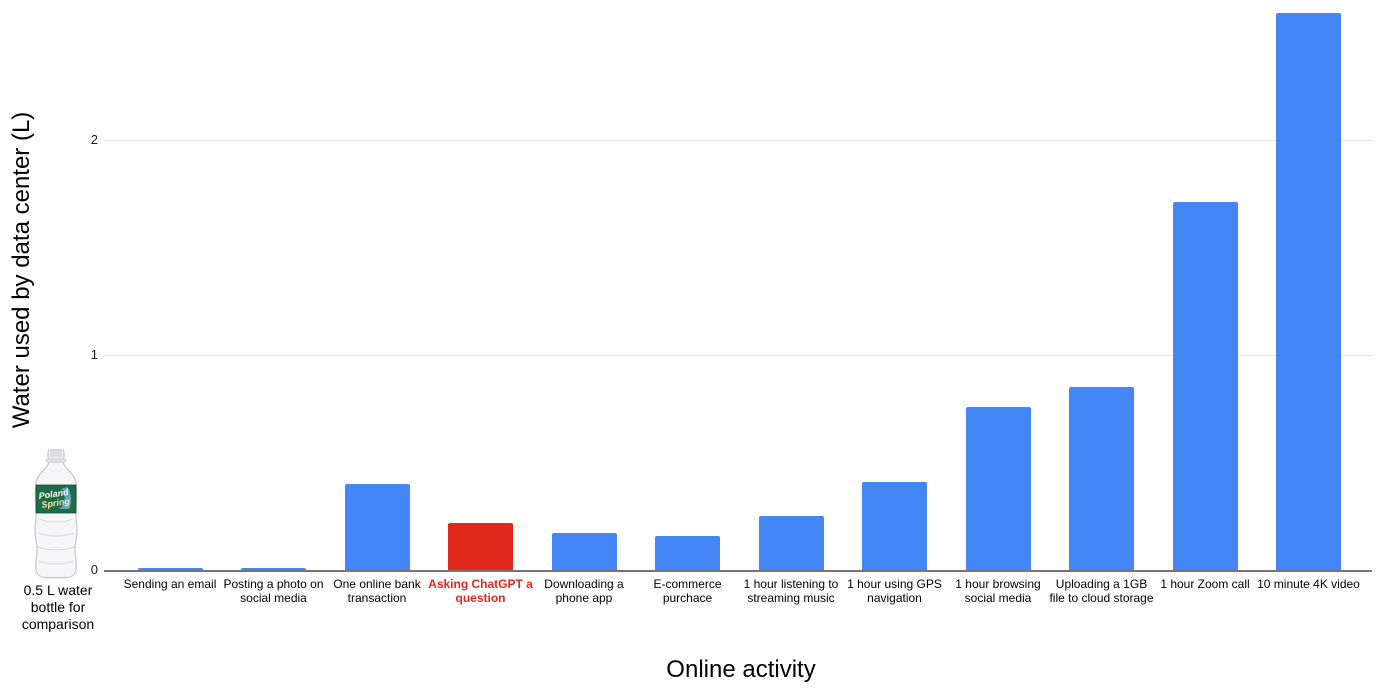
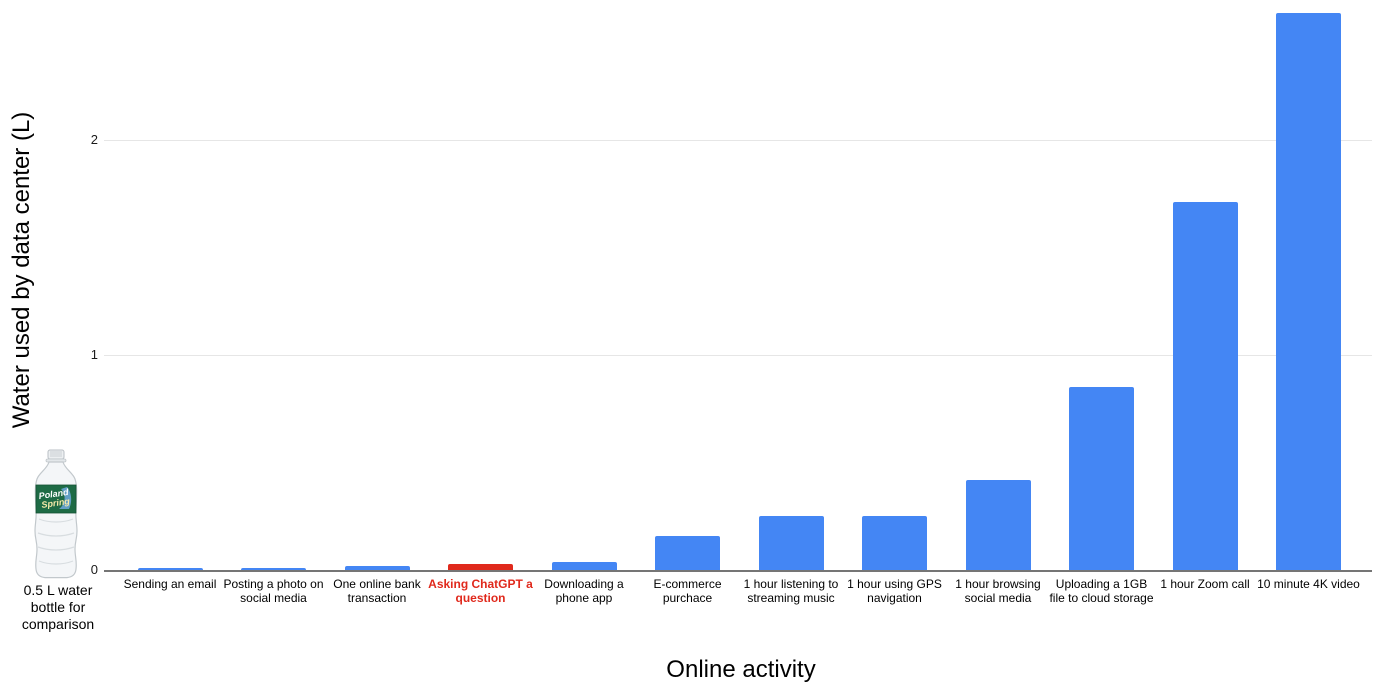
One online bank transaction: 0.40 -> 0.02
Asking ChatGPT a question: 0.22 -> 0.03
Downloading a phone app: 0.17 -> 0.04
1 hour using GPS navigation: 0.41 -> 0.25
1 hour browsing social media: 0.76 -> 0.42
